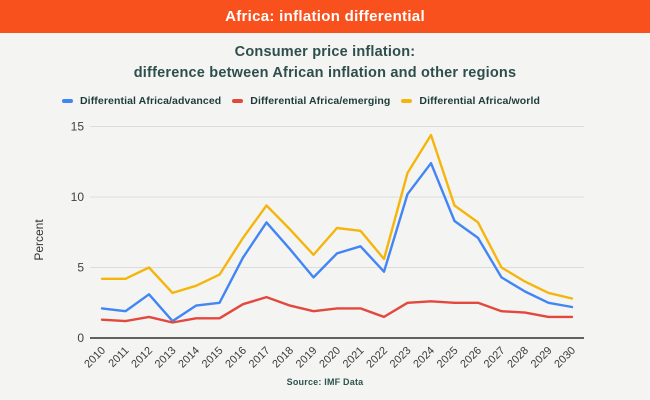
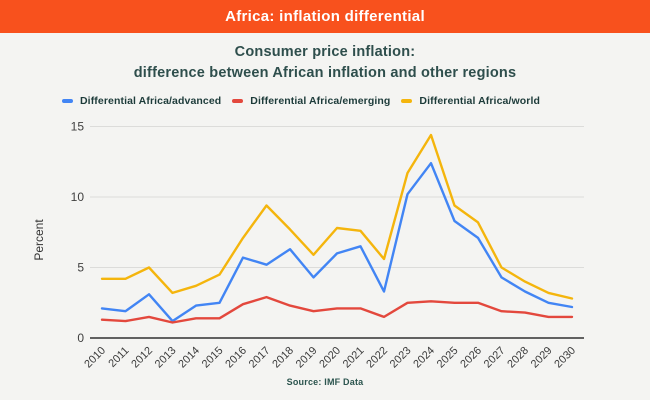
Differential Africa/advanced/2017: 8.2 -> 5.2
Differential Africa/advanced/2022: 4.7 -> 3.3
